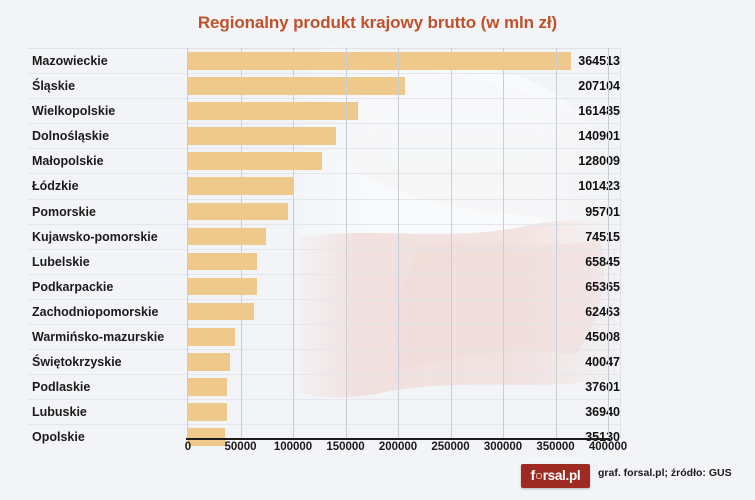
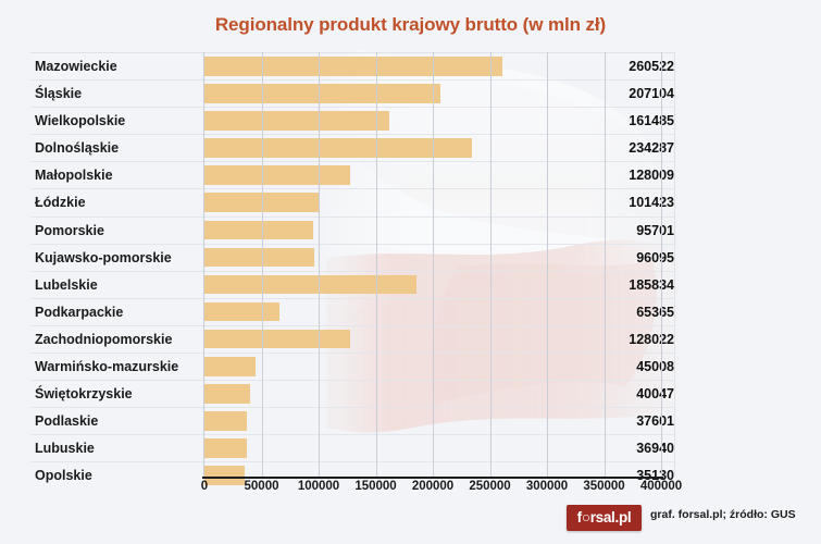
Mazowieckie: 364513 -> 260522
Dolnośląskie: 140901 -> 234287
Kujawsko-pomorskie: 74515 -> 96095
Lubelskie: 65845 -> 185834
Zachodniopomorskie: 62463 -> 128022
